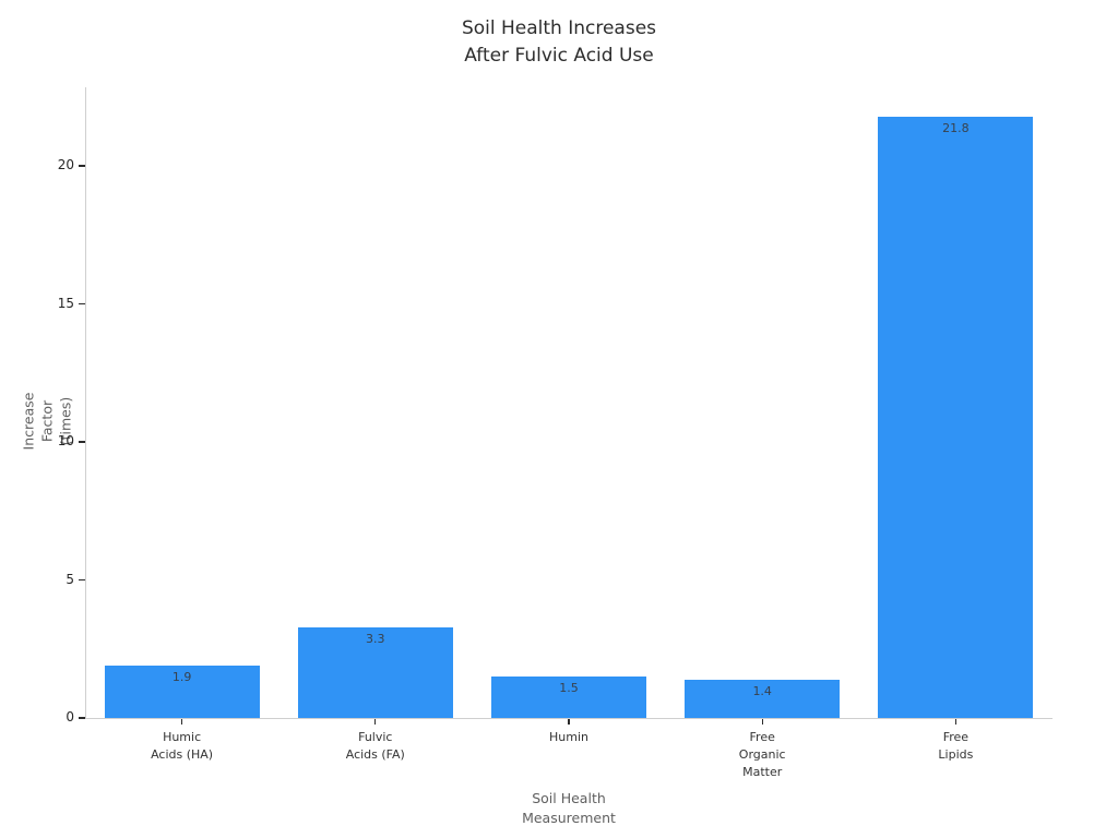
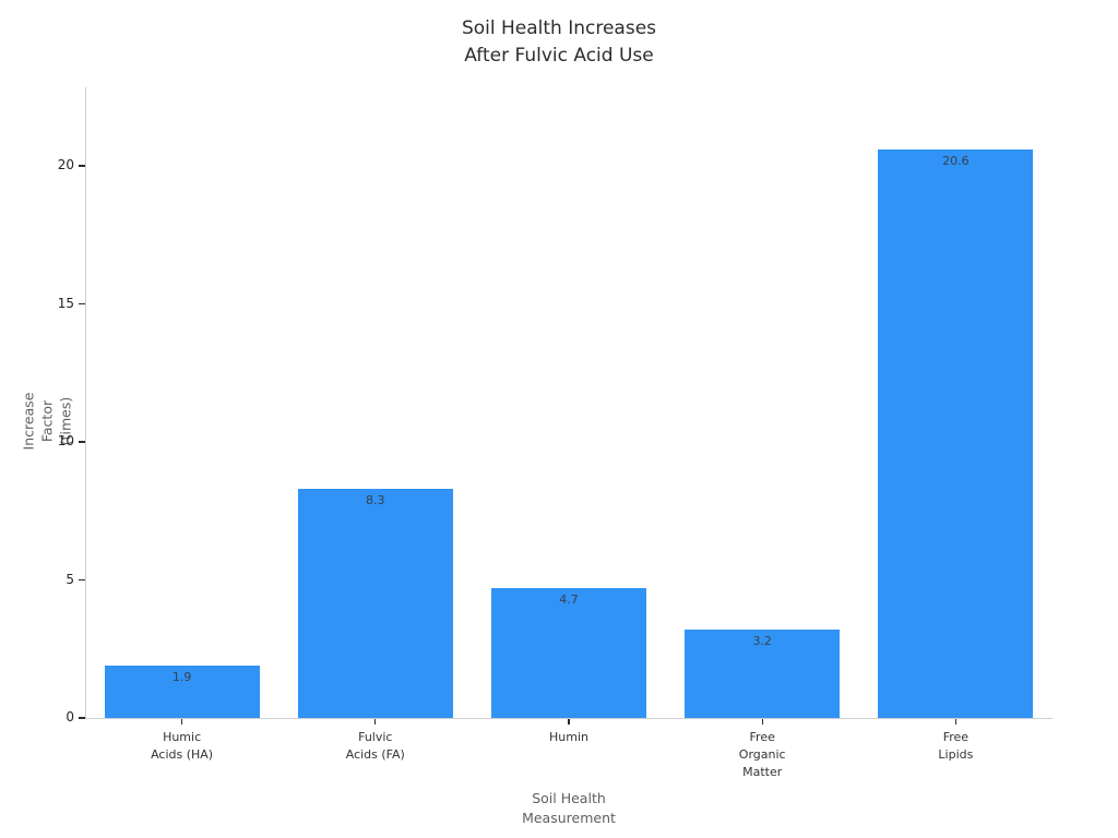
Fulvic Acids (FA): 3.3 -> 8.3
Humin: 1.5 -> 4.7
Free Organic Matter: 1.4 -> 3.2
Free Lipids: 21.8 -> 20.6
